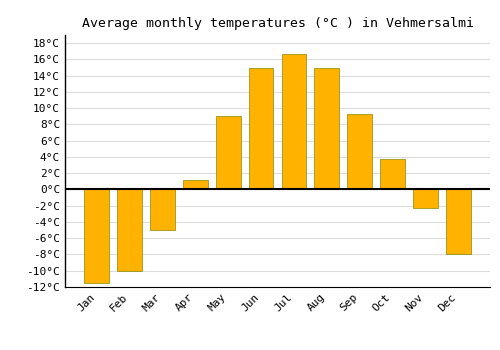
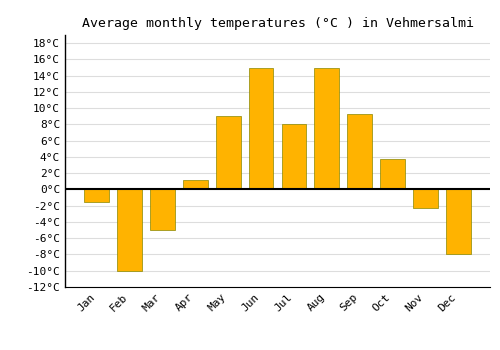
Jan: -11.5°C -> -1.6°C
Jul: 16.7°C -> 8.0°C
